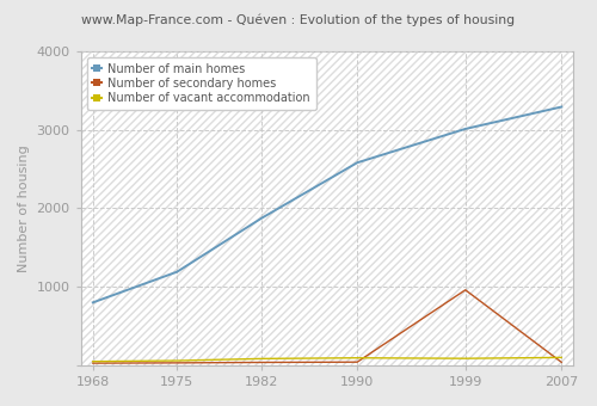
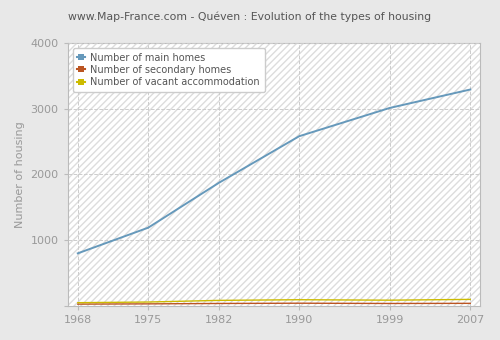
Number of secondary homes/1999: 960 -> 40
